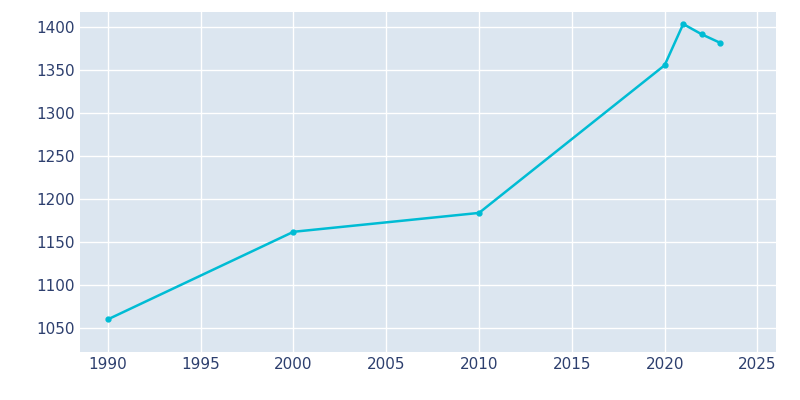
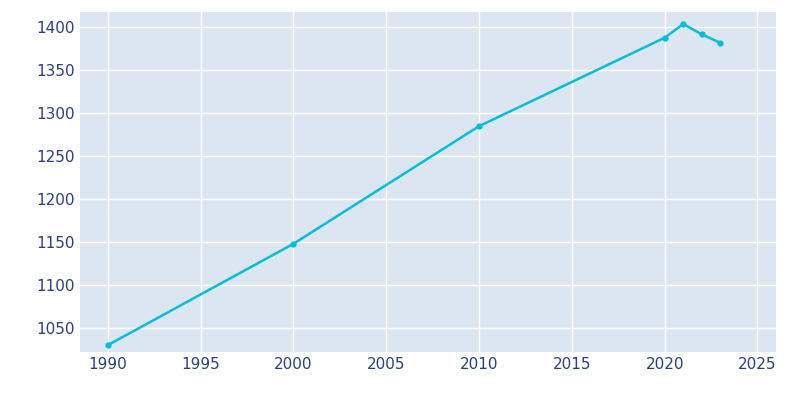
1990: 1060 -> 1030
2000: 1162 -> 1148
2010: 1184 -> 1285
2020: 1356 -> 1388
